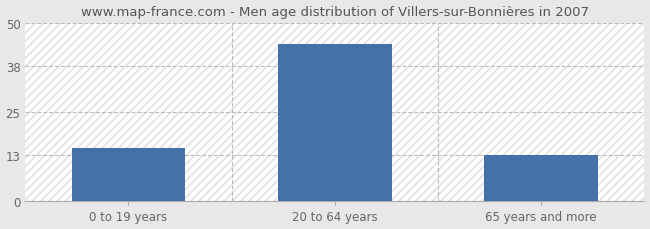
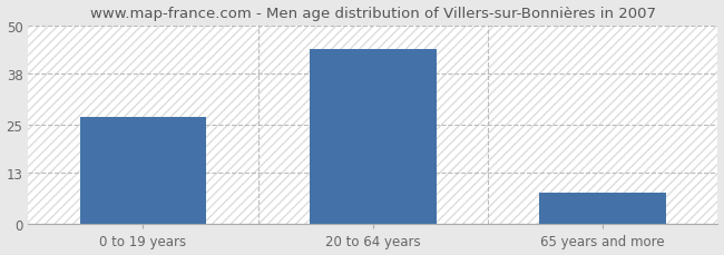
0 to 19 years: 15 -> 27
65 years and more: 13 -> 8
